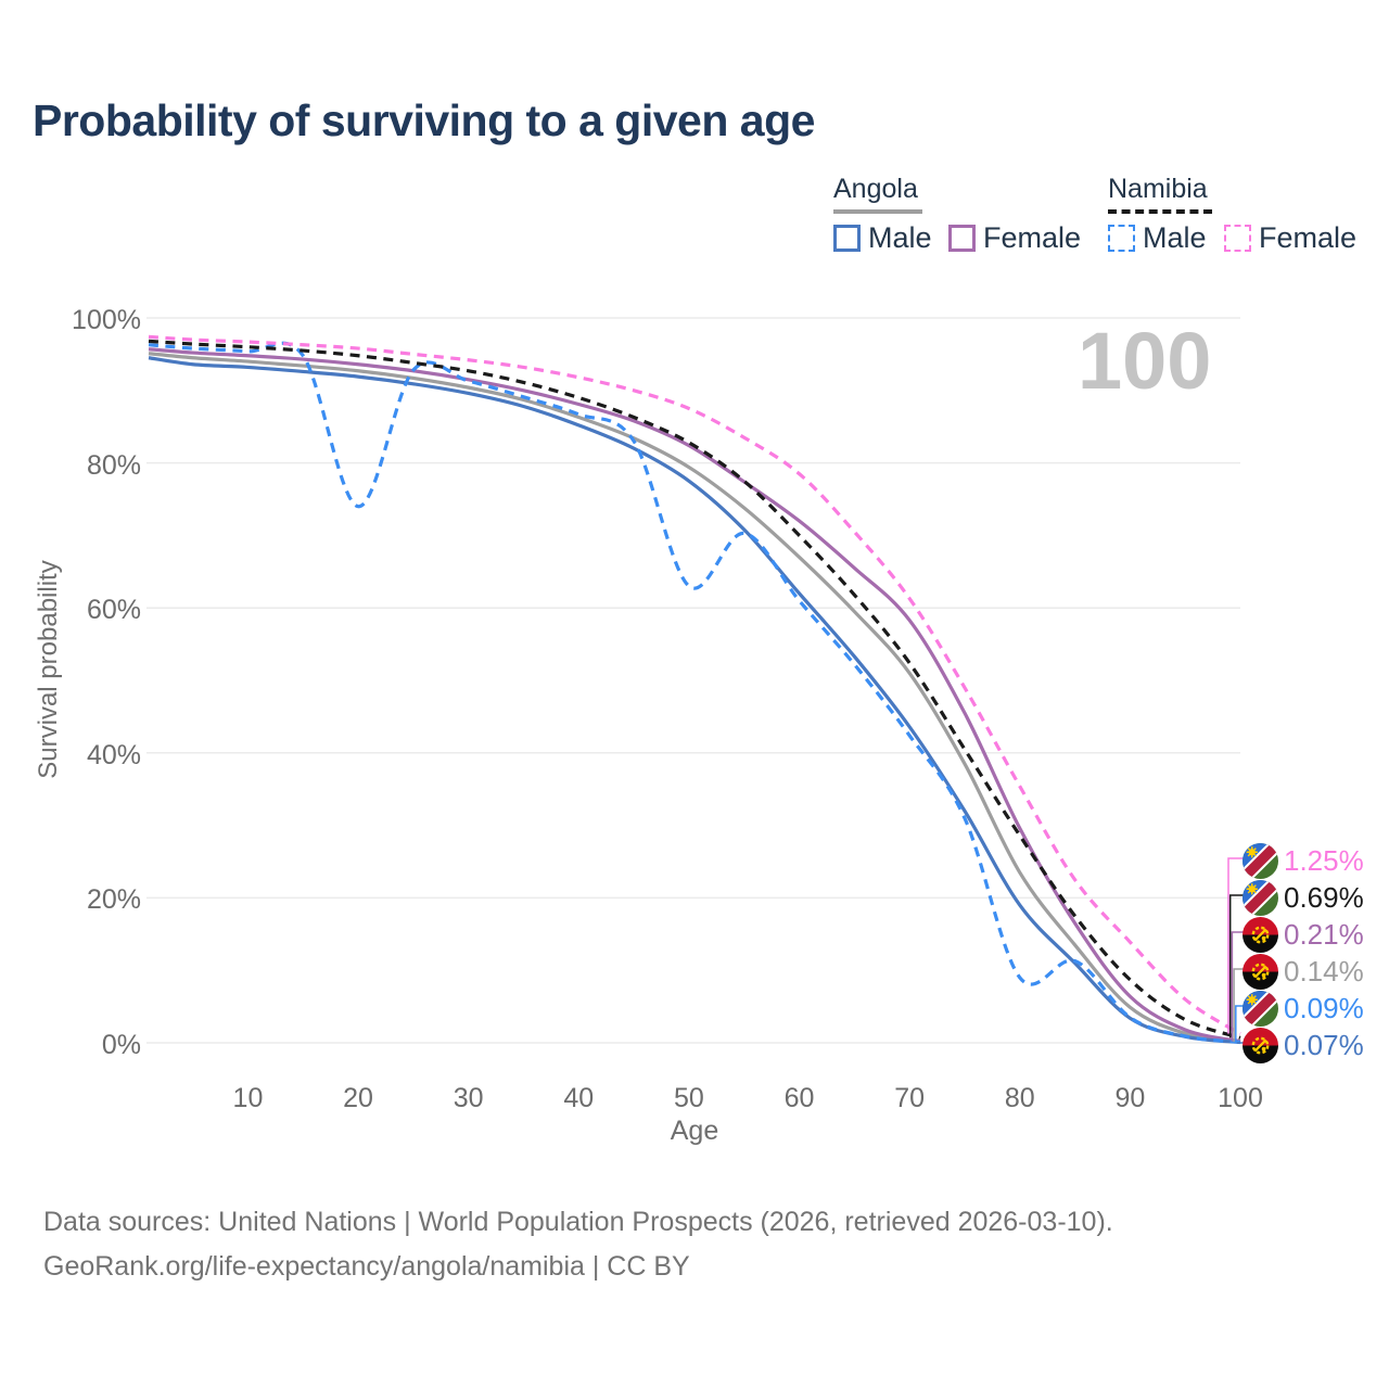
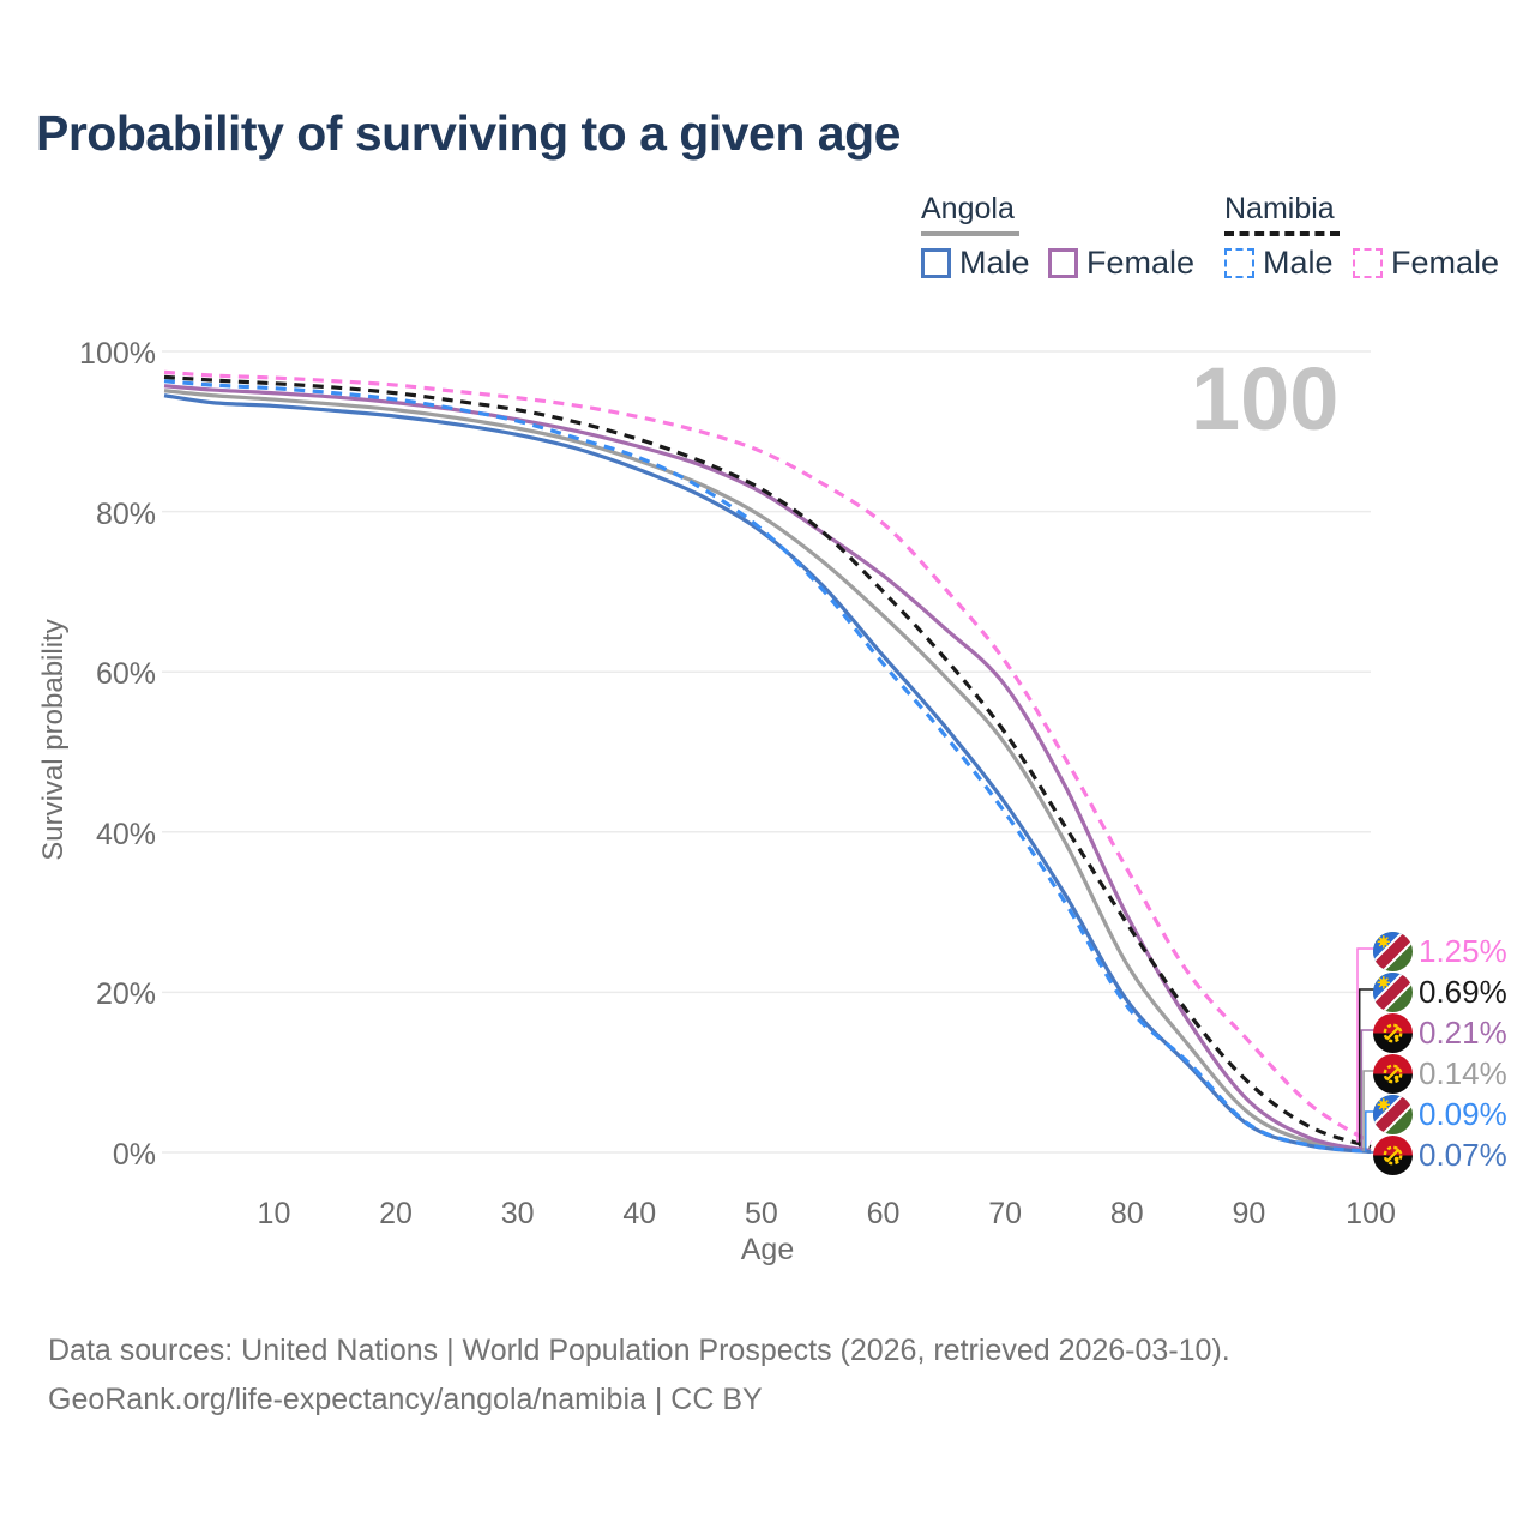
Namibia Male/20: 74% -> 94%
Namibia Male/50: 63% -> 78%
Namibia Male/80: 9% -> 18%
